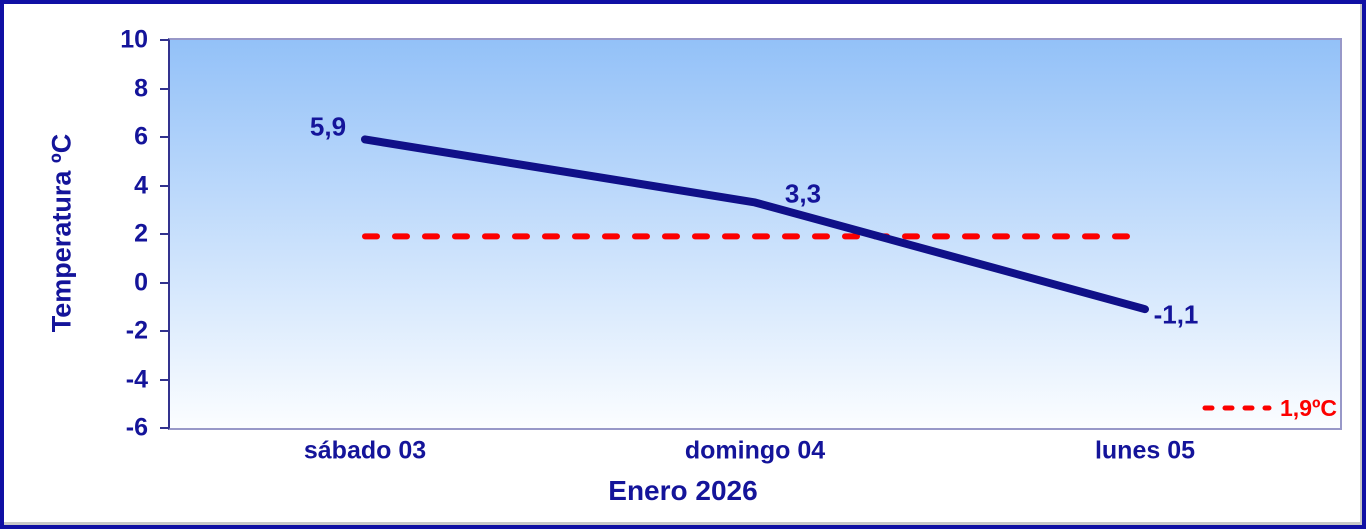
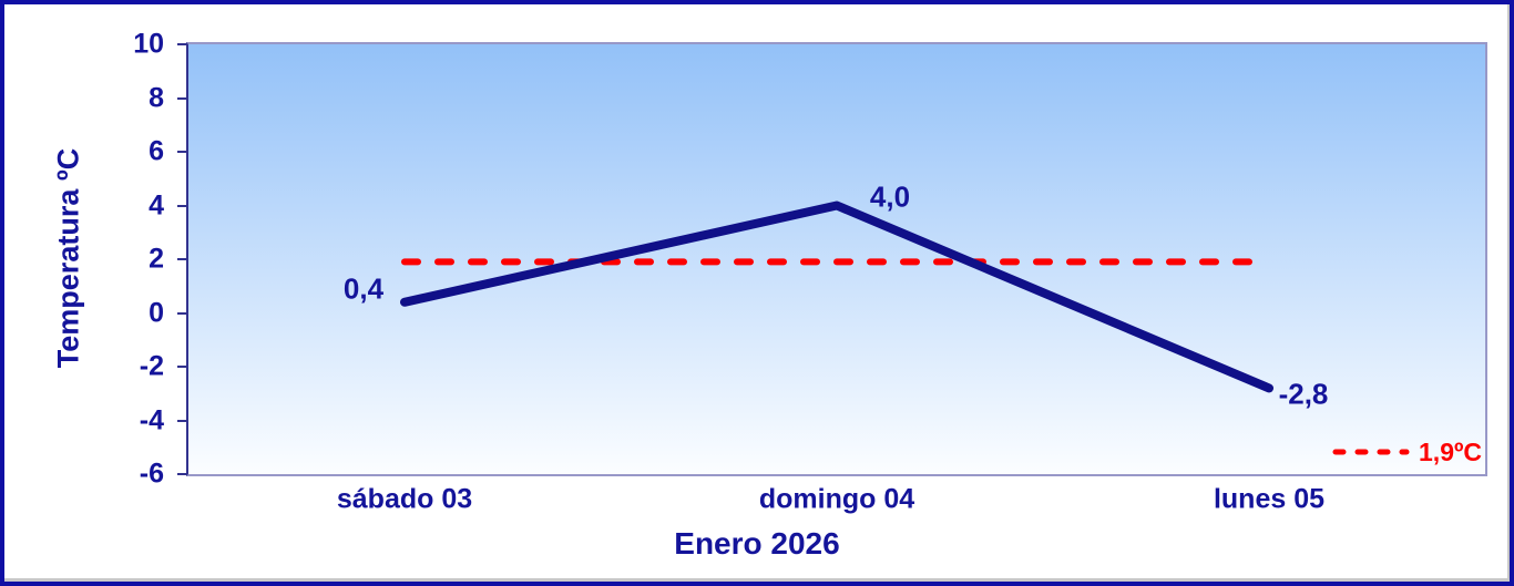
sábado 03: 5,9 -> 0,4
domingo 04: 3,3 -> 4,0
lunes 05: -1,1 -> -2,8
